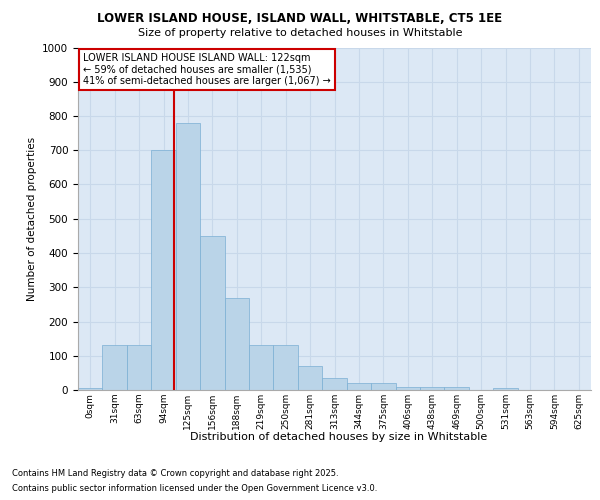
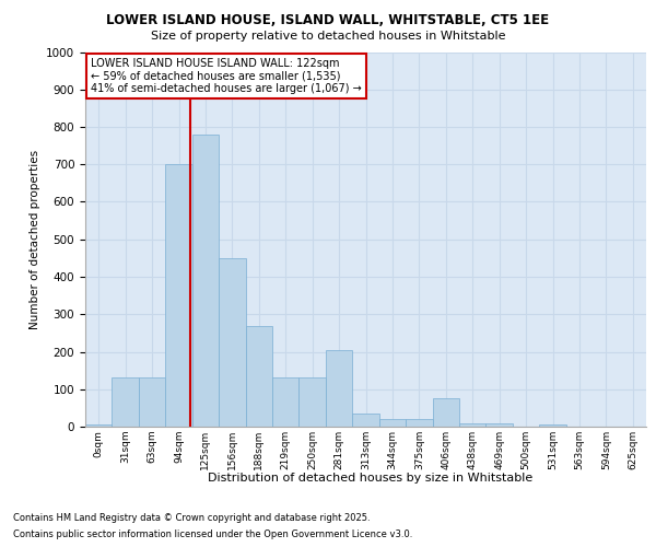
281sqm: 70 -> 205
406sqm: 10 -> 75
